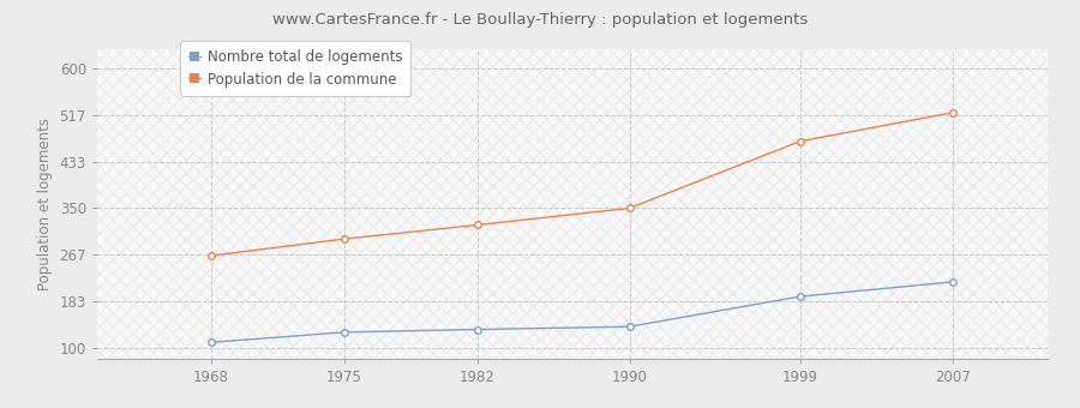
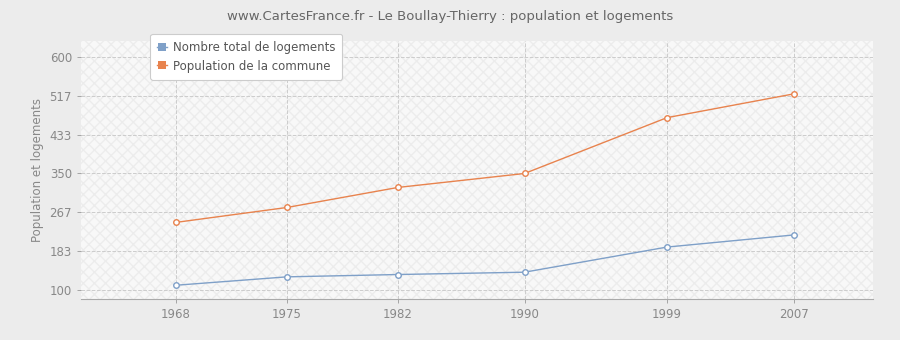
Population de la commune/1968: 265 -> 245
Population de la commune/1975: 295 -> 277
